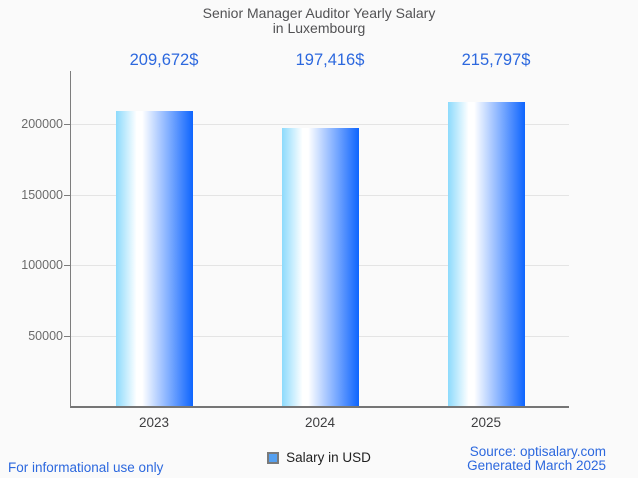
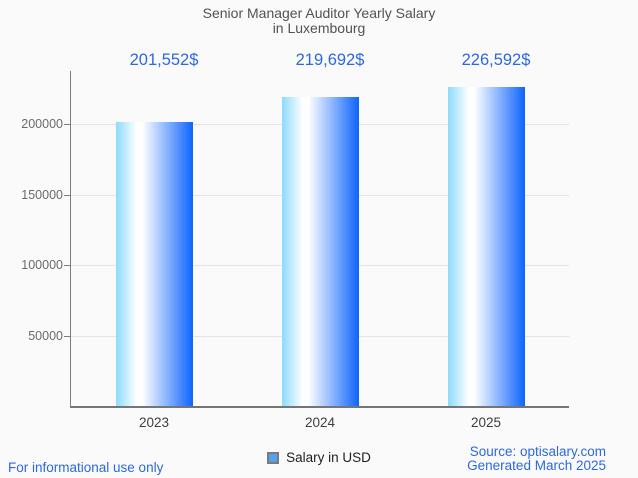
2023: 209,672 -> 201,552
2024: 197,416 -> 219,692
2025: 215,797 -> 226,592
